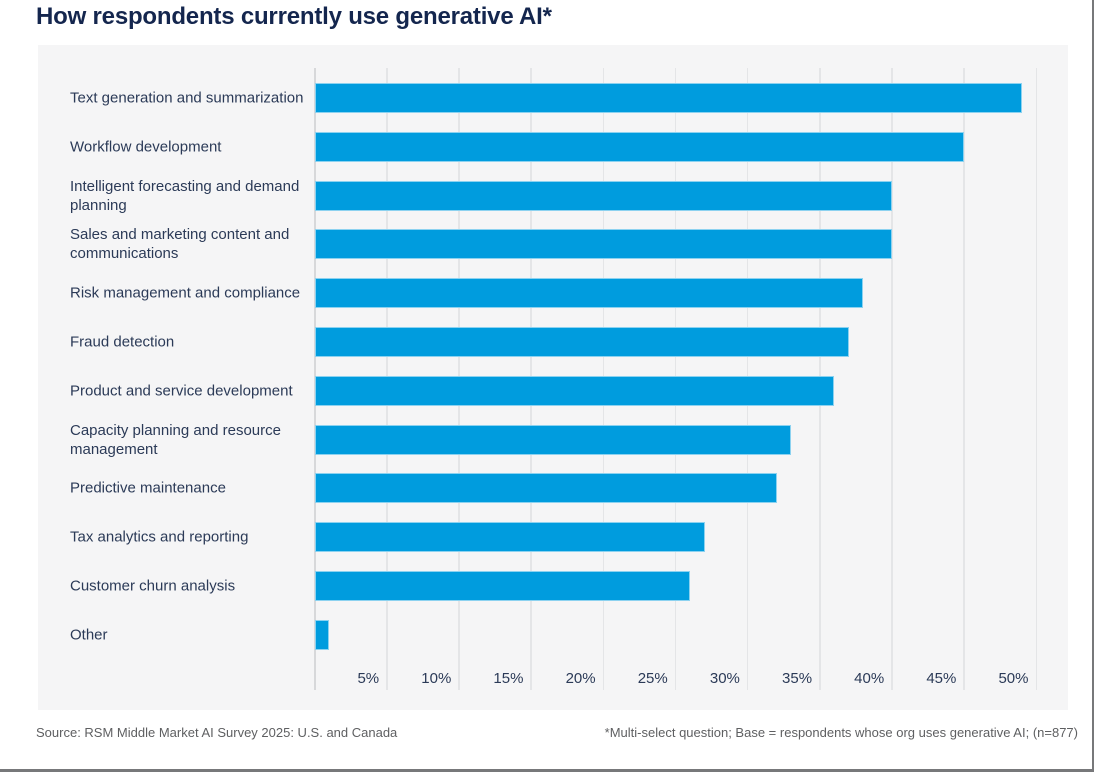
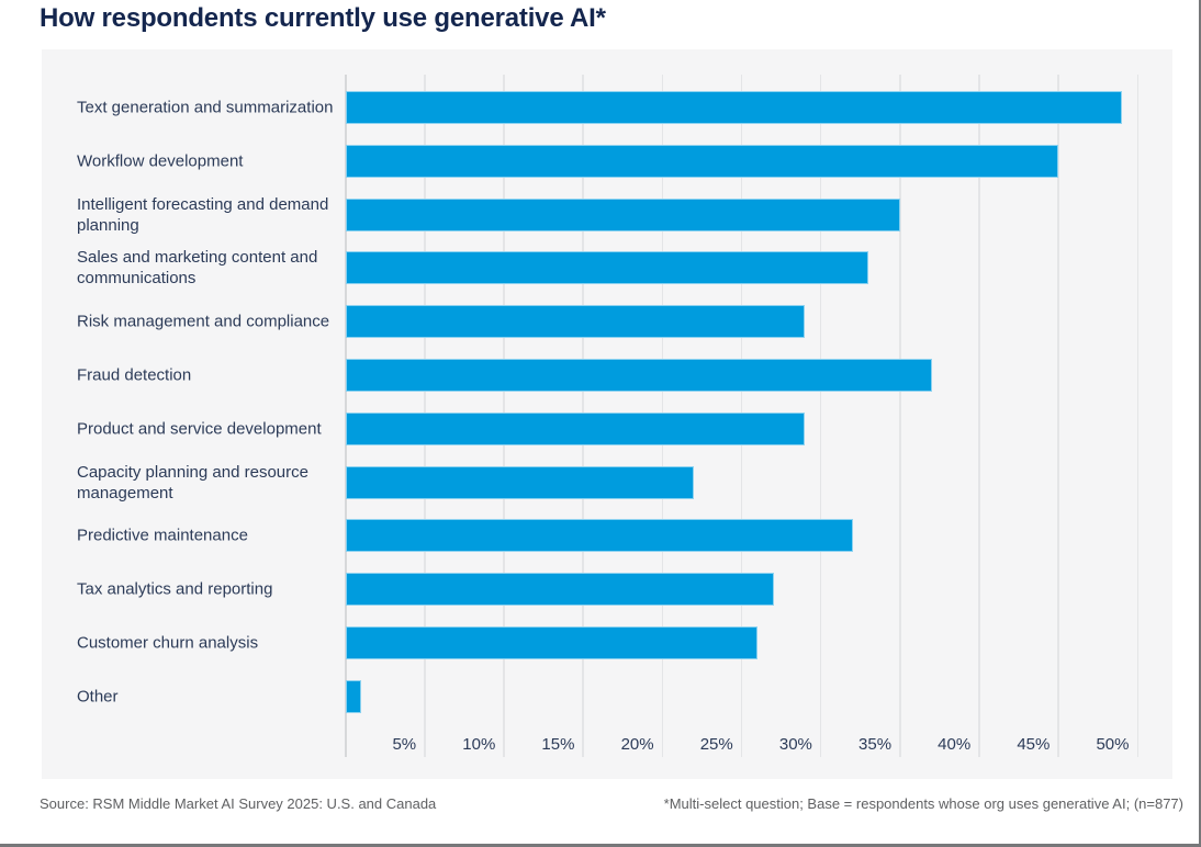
Intelligent forecasting and demand planning: 40% -> 35%
Sales and marketing content and communications: 40% -> 33%
Risk management and compliance: 38% -> 29%
Product and service development: 36% -> 29%
Capacity planning and resource management: 33% -> 22%
